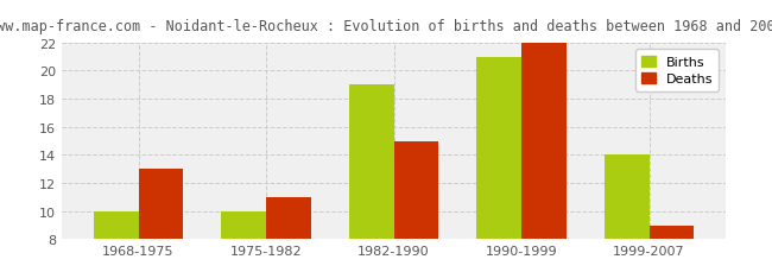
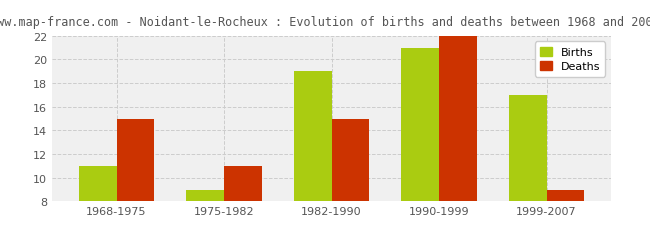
Births/1968-1975: 10 -> 11
Deaths/1968-1975: 13 -> 15
Births/1975-1982: 10 -> 9
Births/1999-2007: 14 -> 17
